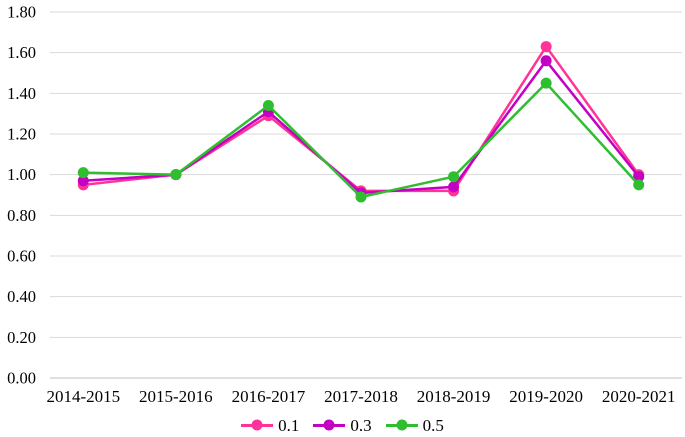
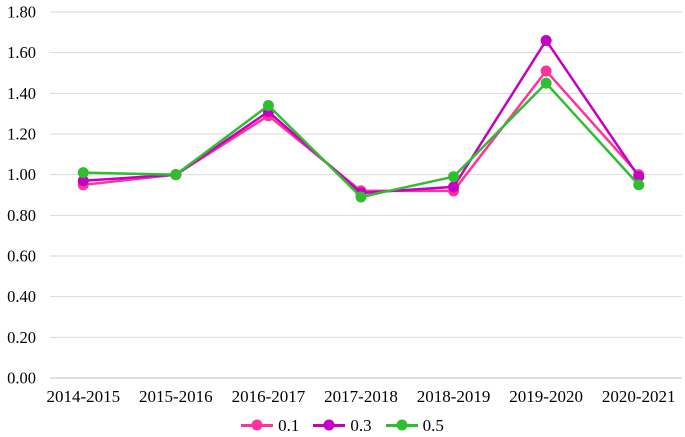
0.1/2019-2020: 1.63 -> 1.51
0.3/2019-2020: 1.56 -> 1.66
